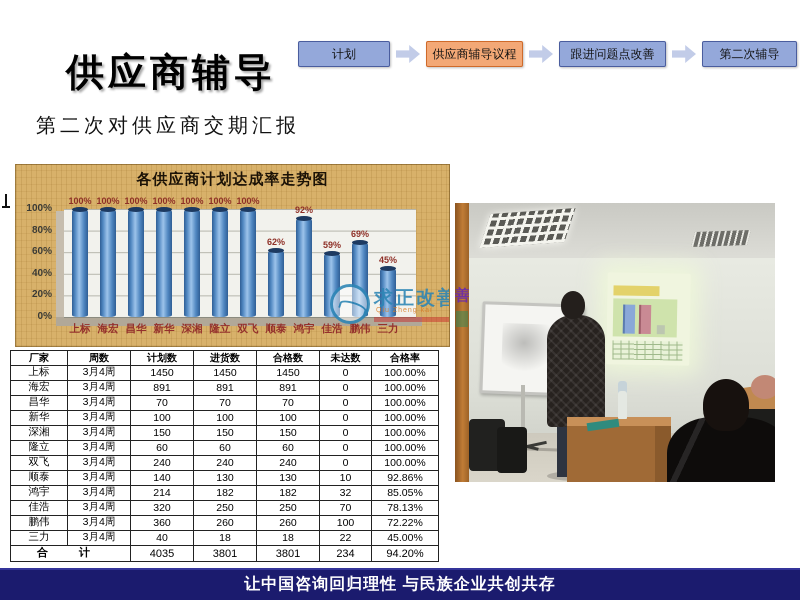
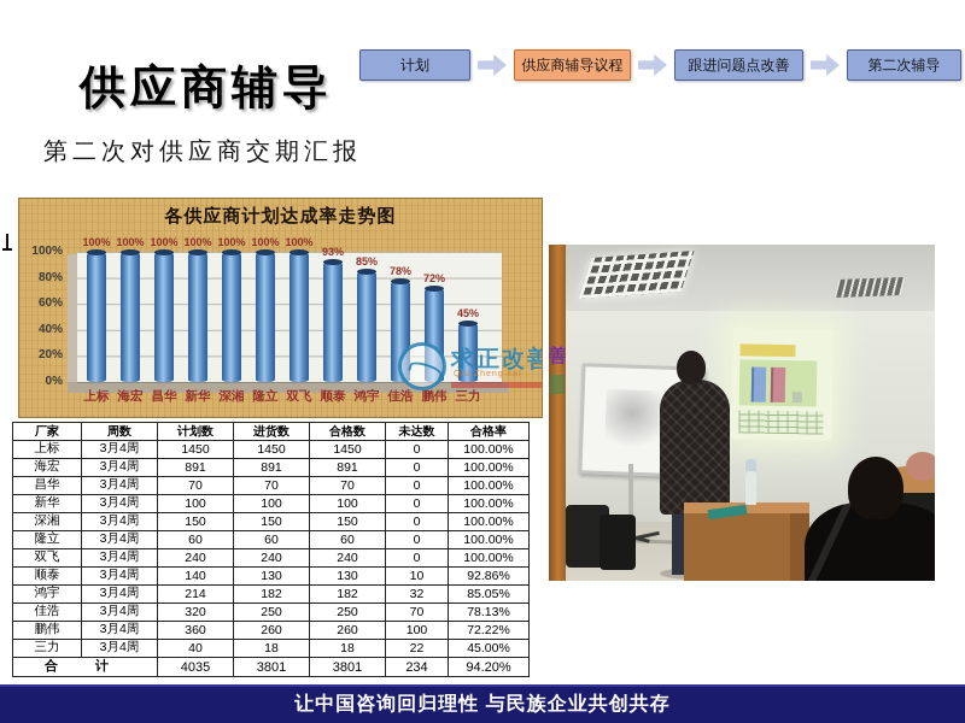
顺泰: 62% -> 93%
鸿宇: 92% -> 85%
佳浩: 59% -> 78%
鹏伟: 69% -> 72%
